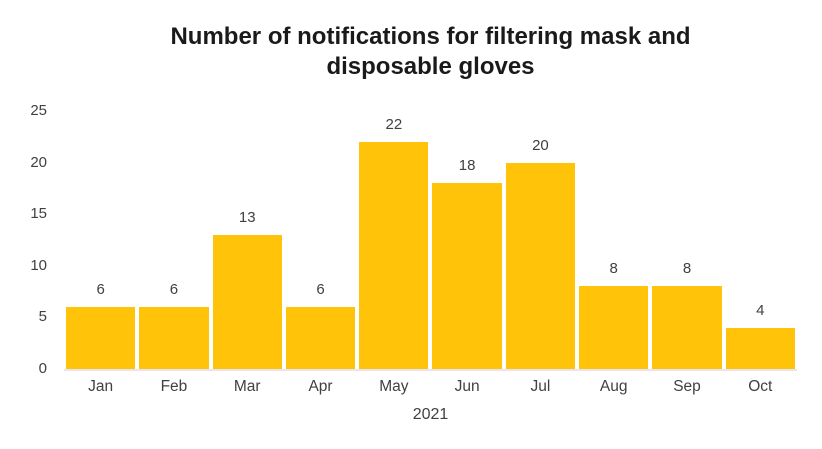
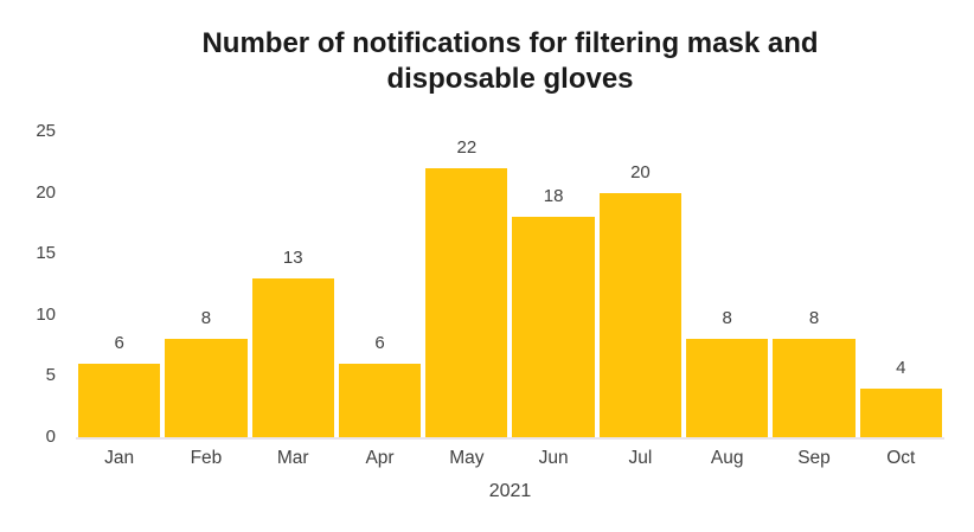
Feb: 6 -> 8
